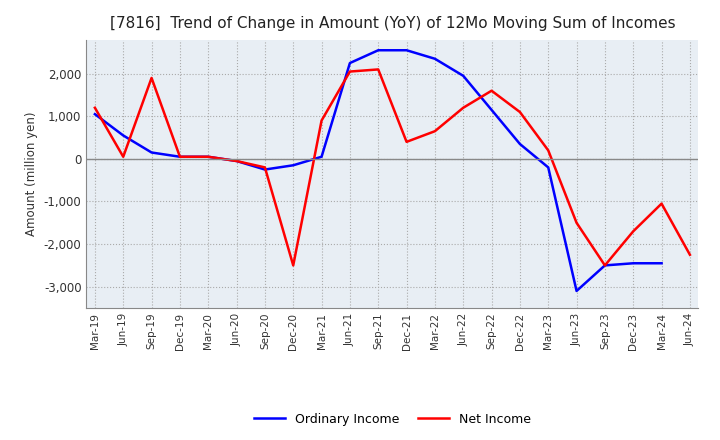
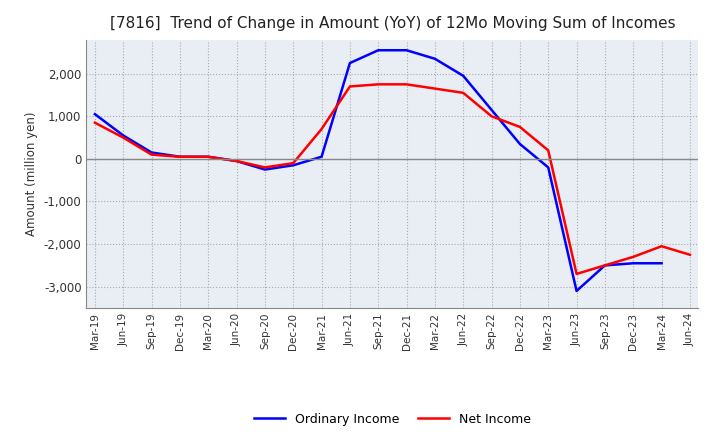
Net Income/Mar-19: 1,200 -> 850
Net Income/Jun-19: 50 -> 500
Net Income/Sep-19: 1,900 -> 100
Net Income/Dec-20: -2,500 -> -100
Net Income/Mar-21: 900 -> 700
Net Income/Jun-21: 2,050 -> 1,700
Net Income/Sep-21: 2,100 -> 1,750
Net Income/Dec-21: 400 -> 1,750
Net Income/Mar-22: 650 -> 1,650
Net Income/Jun-22: 1,200 -> 1,550
Net Income/Sep-22: 1,600 -> 1,000
Net Income/Dec-22: 1,100 -> 750
Net Income/Jun-23: -1,500 -> -2,700
Net Income/Dec-23: -1,700 -> -2,300
Net Income/Mar-24: -1,050 -> -2,050
